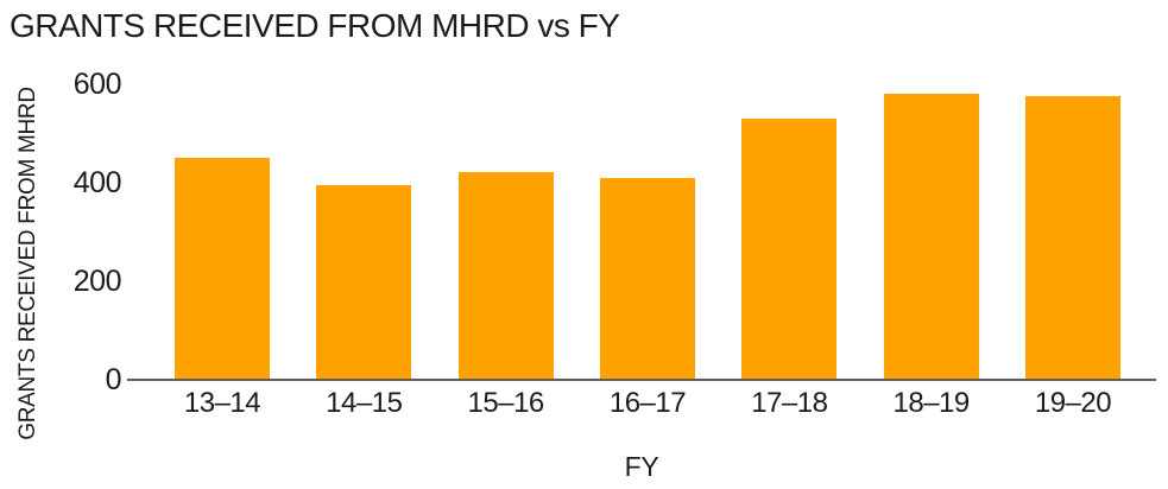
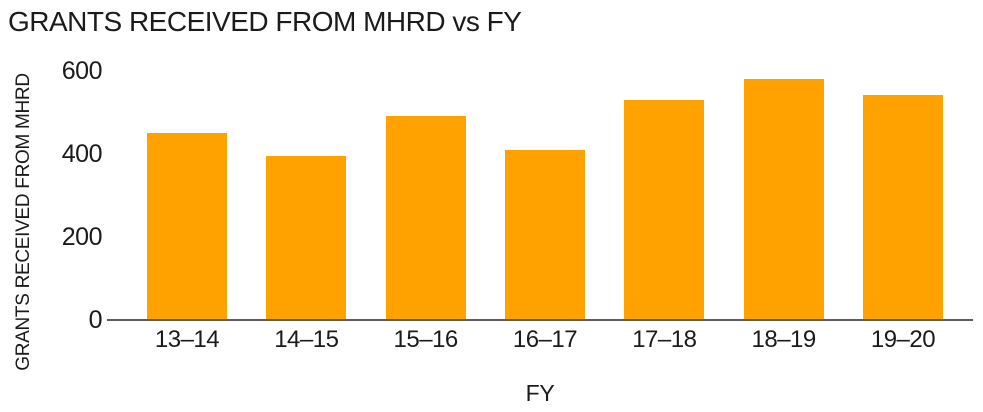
15–16: 420 -> 490
19–20: 580 -> 540
